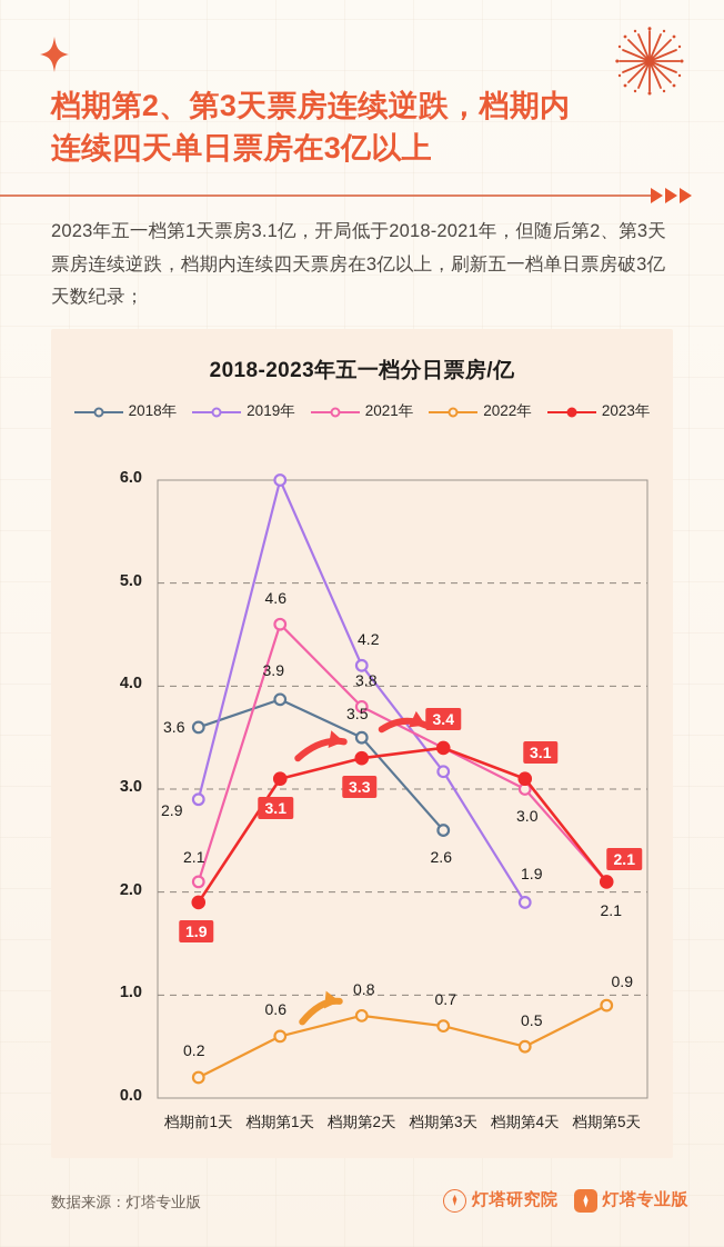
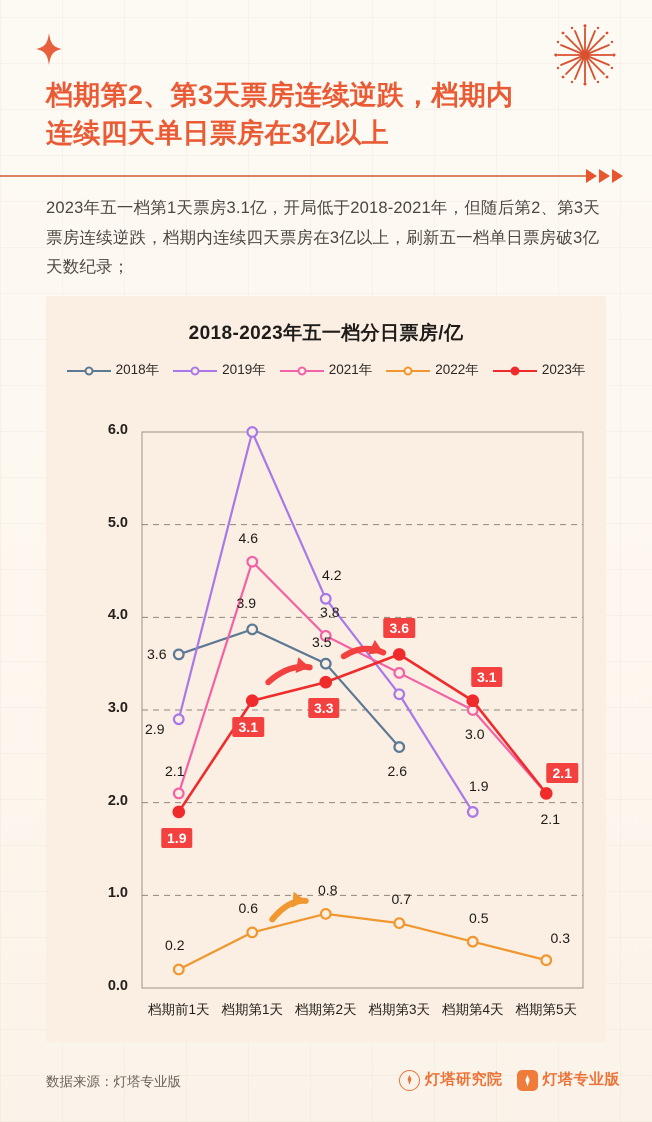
2023年/档期第3天: 3.4 -> 3.6
2022年/档期第5天: 0.9 -> 0.3
